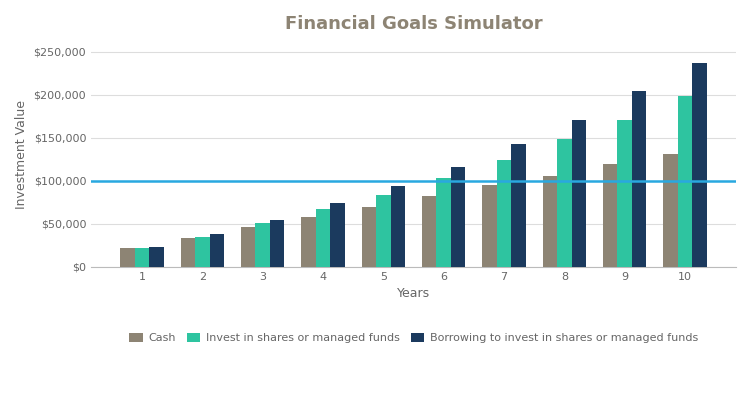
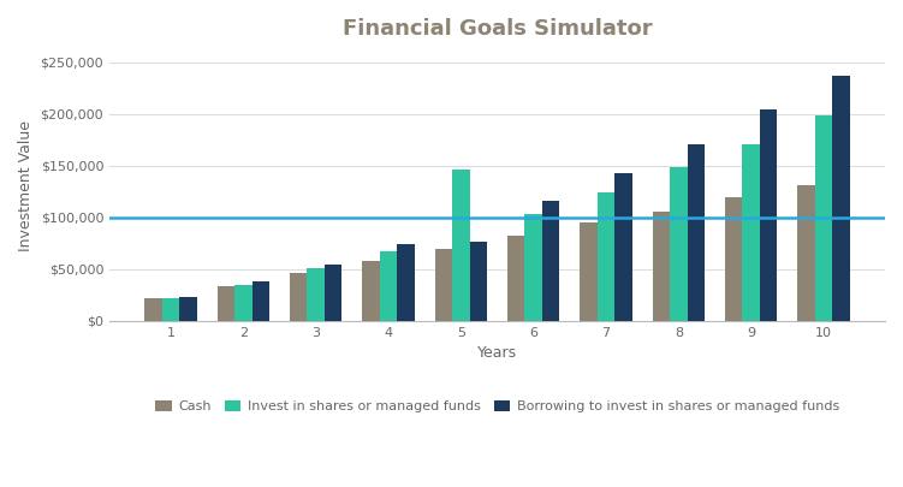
Invest in shares or managed funds/5: $84,000 -> $146,000
Borrowing to invest in shares or managed funds/5: $94,000 -> $76,000
